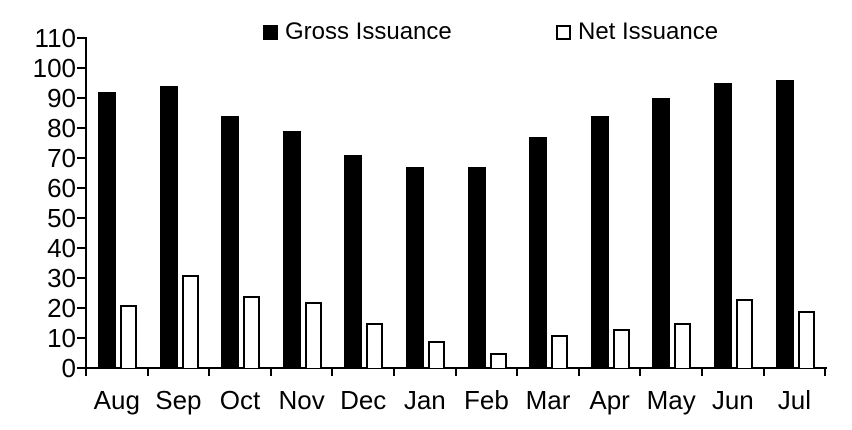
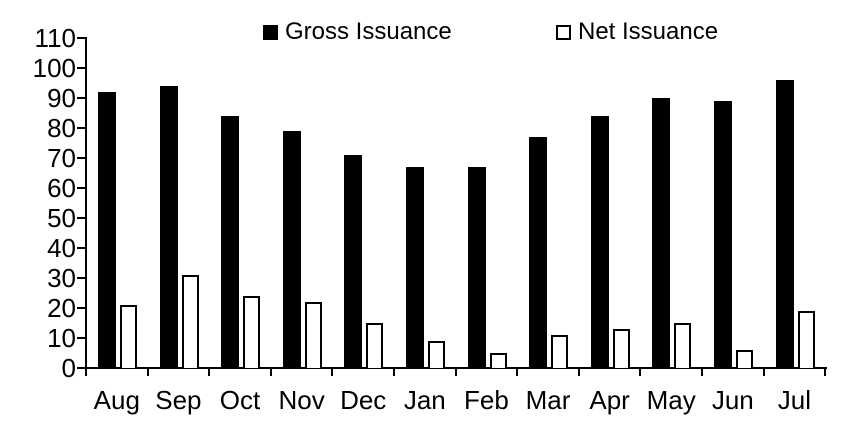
Gross Issuance/Jun: 95 -> 89
Net Issuance/Jun: 23 -> 6
